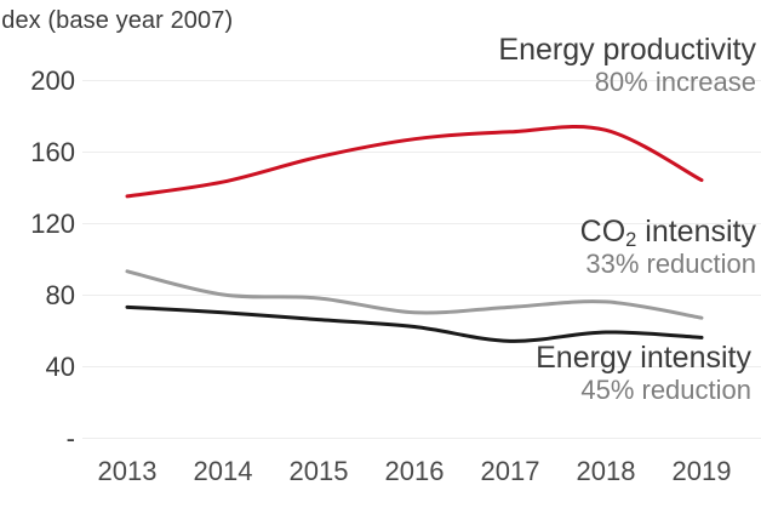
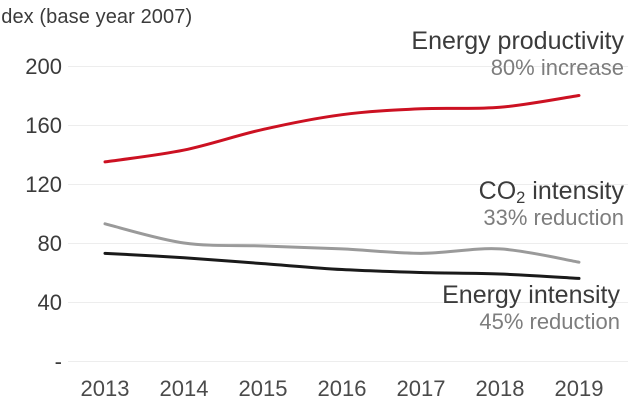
CO2 intensity/2016: 70 -> 76
Energy intensity/2017: 54 -> 60
Energy productivity/2019: 144 -> 180
